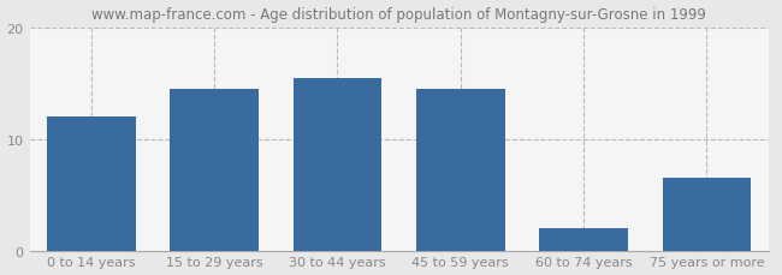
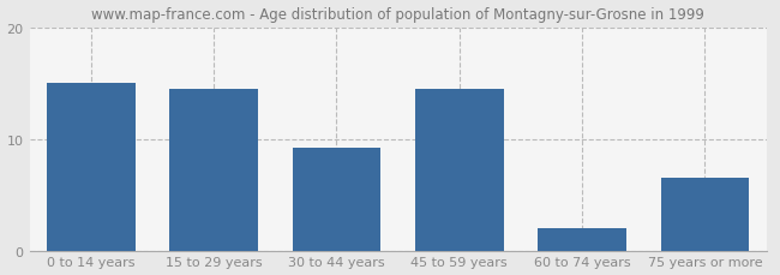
0 to 14 years: 12.0 -> 15.0
30 to 44 years: 15.5 -> 9.2
